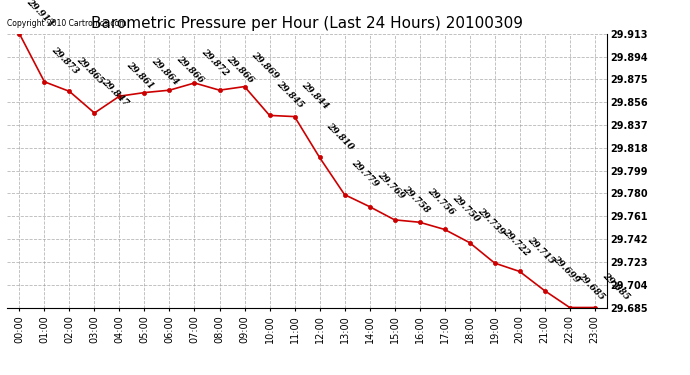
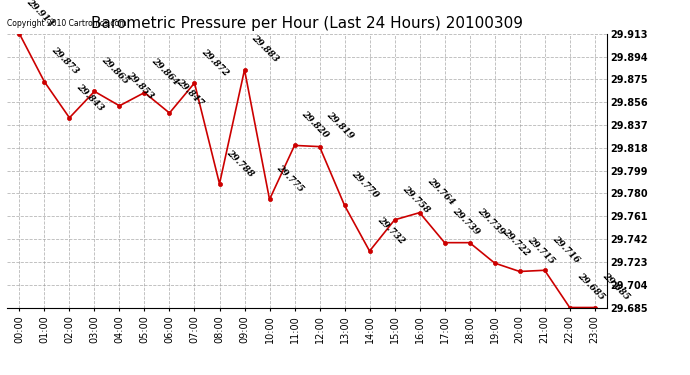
02:00: 29.865 -> 29.843
03:00: 29.847 -> 29.865
04:00: 29.861 -> 29.853
06:00: 29.866 -> 29.847
08:00: 29.866 -> 29.788
09:00: 29.869 -> 29.883
10:00: 29.845 -> 29.775
11:00: 29.844 -> 29.820
12:00: 29.810 -> 29.819
13:00: 29.779 -> 29.770
14:00: 29.769 -> 29.732
16:00: 29.756 -> 29.764
17:00: 29.750 -> 29.739
21:00: 29.699 -> 29.716
